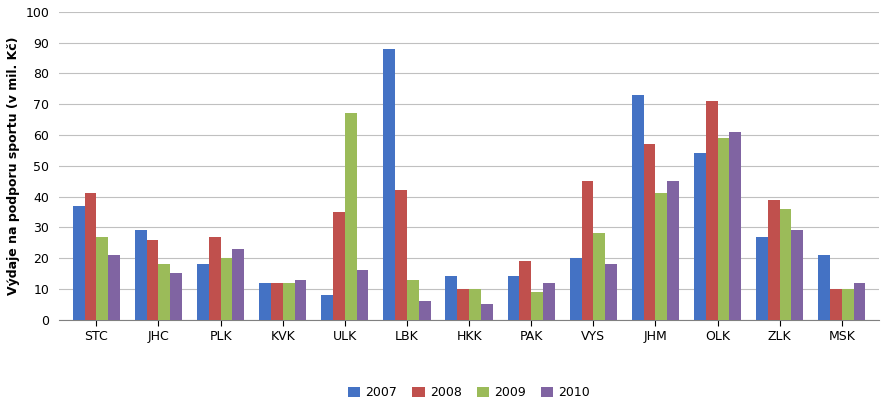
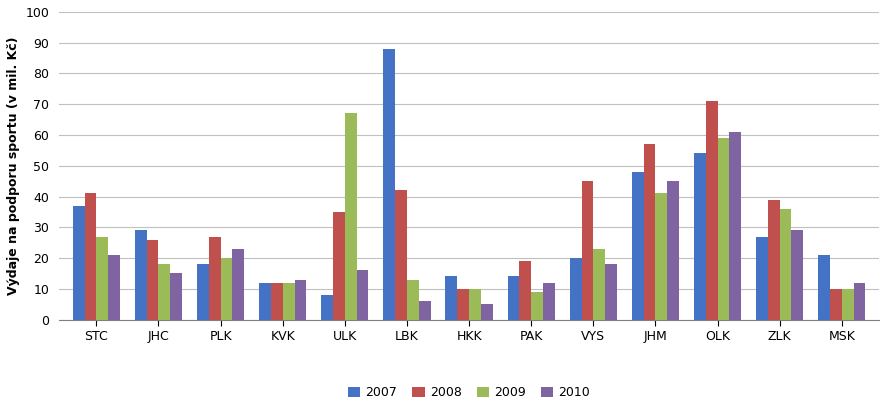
2009/VYS: 28 -> 23
2007/JHM: 73 -> 48
